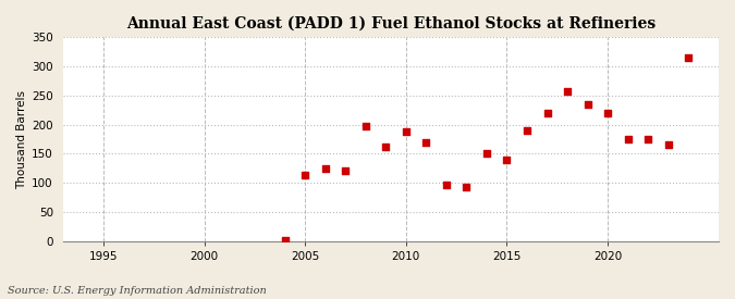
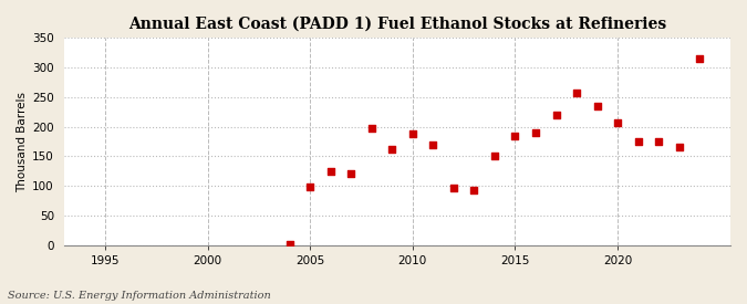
2005: 113 -> 98
2015: 140 -> 184
2020: 220 -> 206
